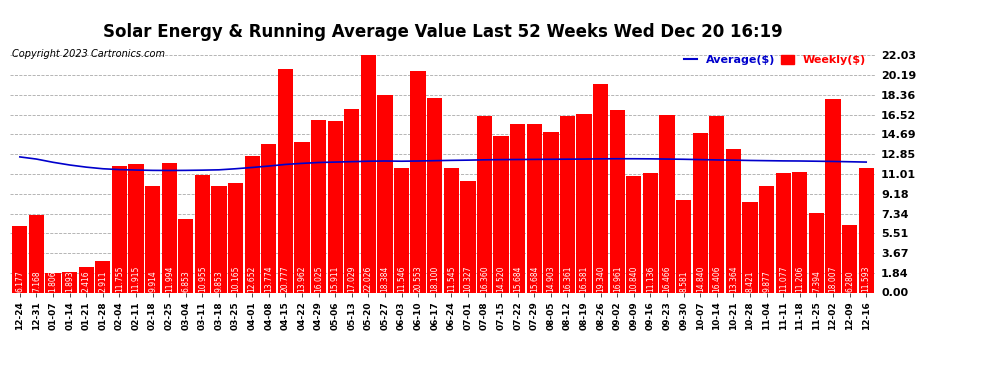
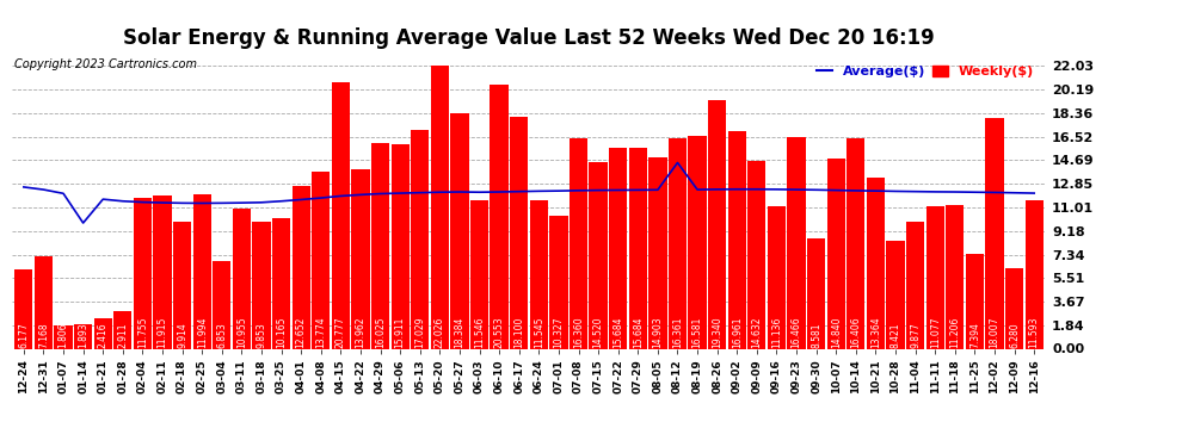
Average($)/01-14: 11.8 -> 9.8
Average($)/08-12: 12.4 -> 14.5
Weekly($)/09-09: 10.840 -> 14.632
